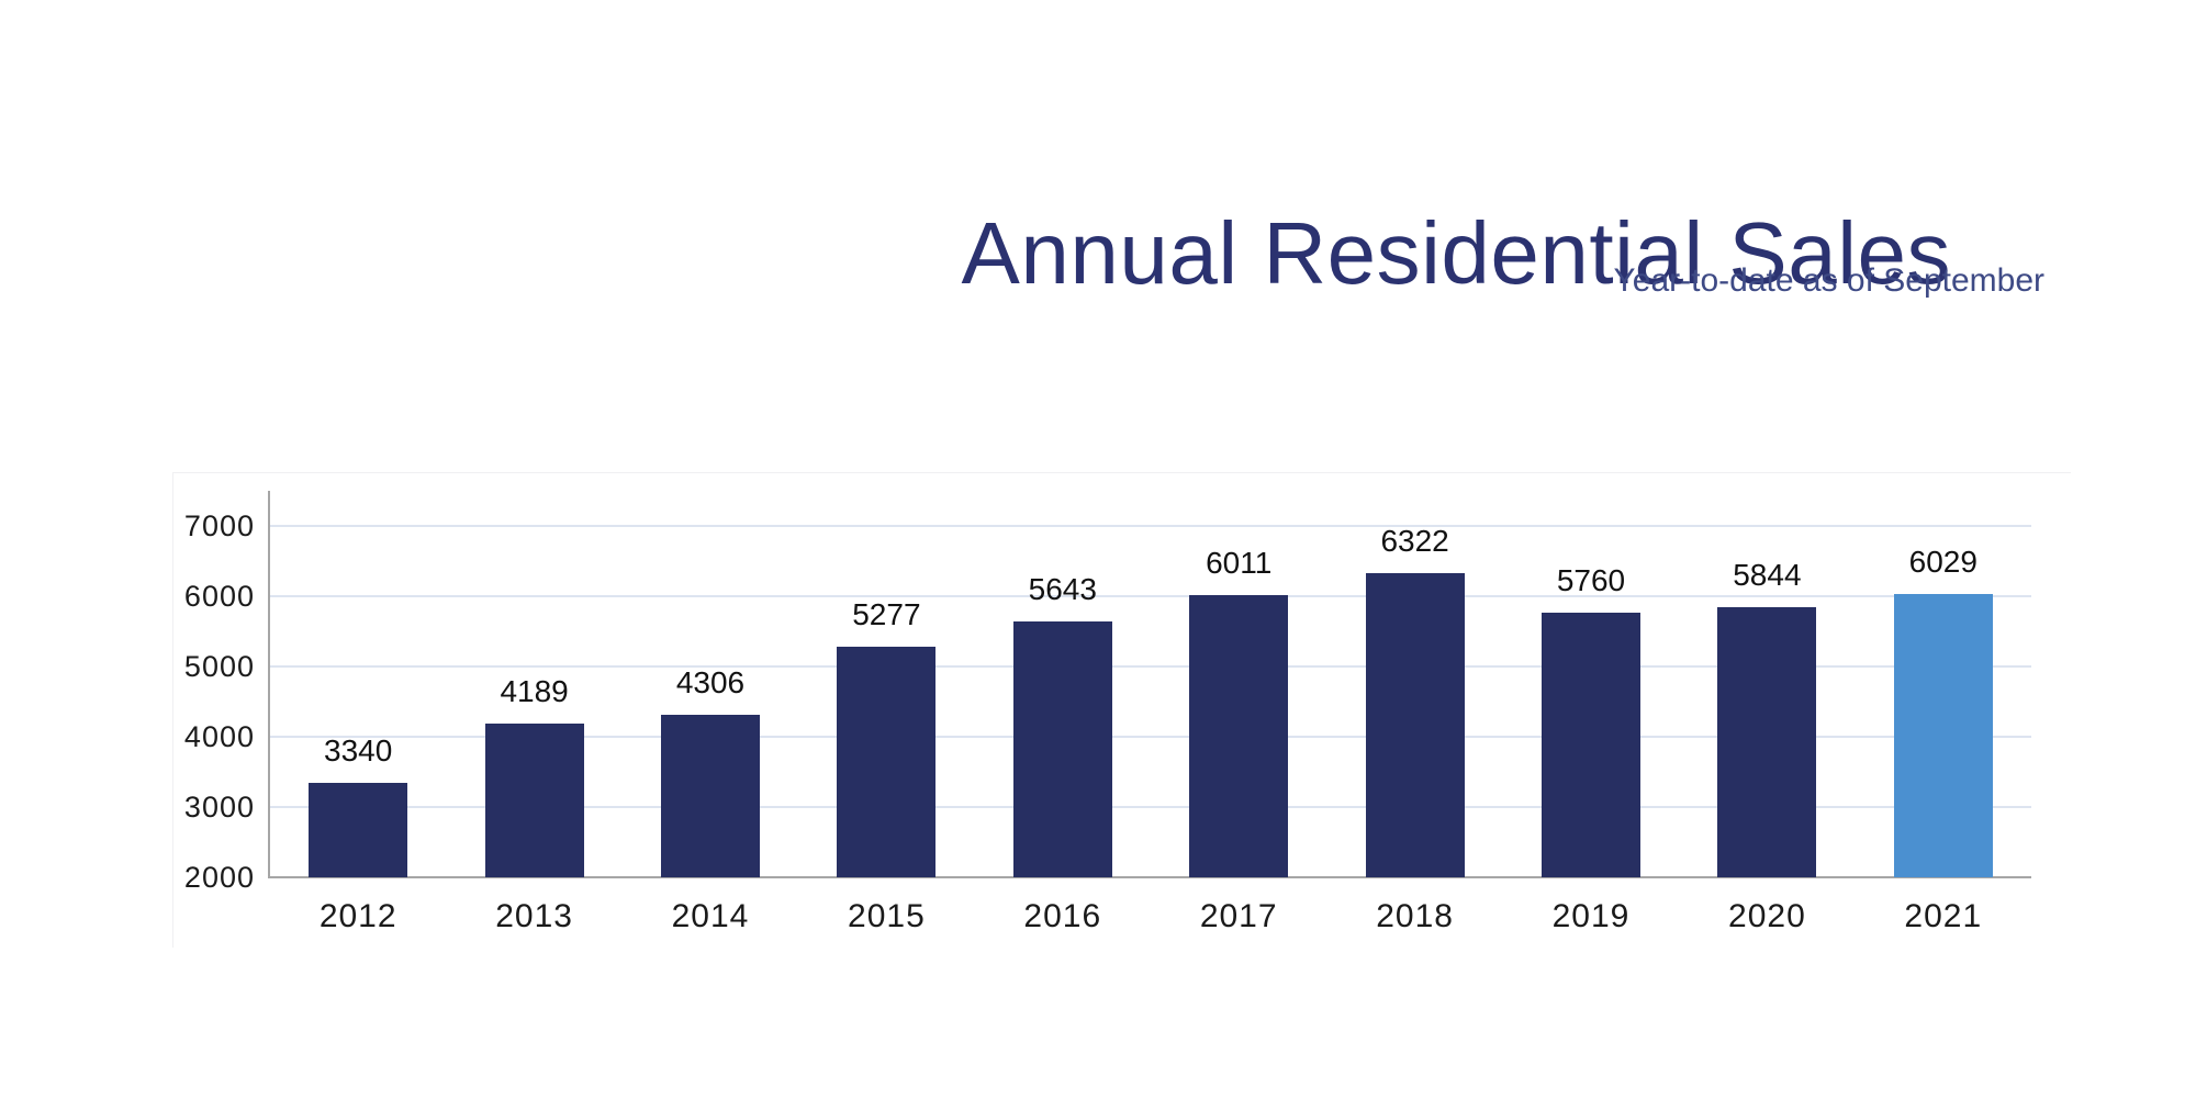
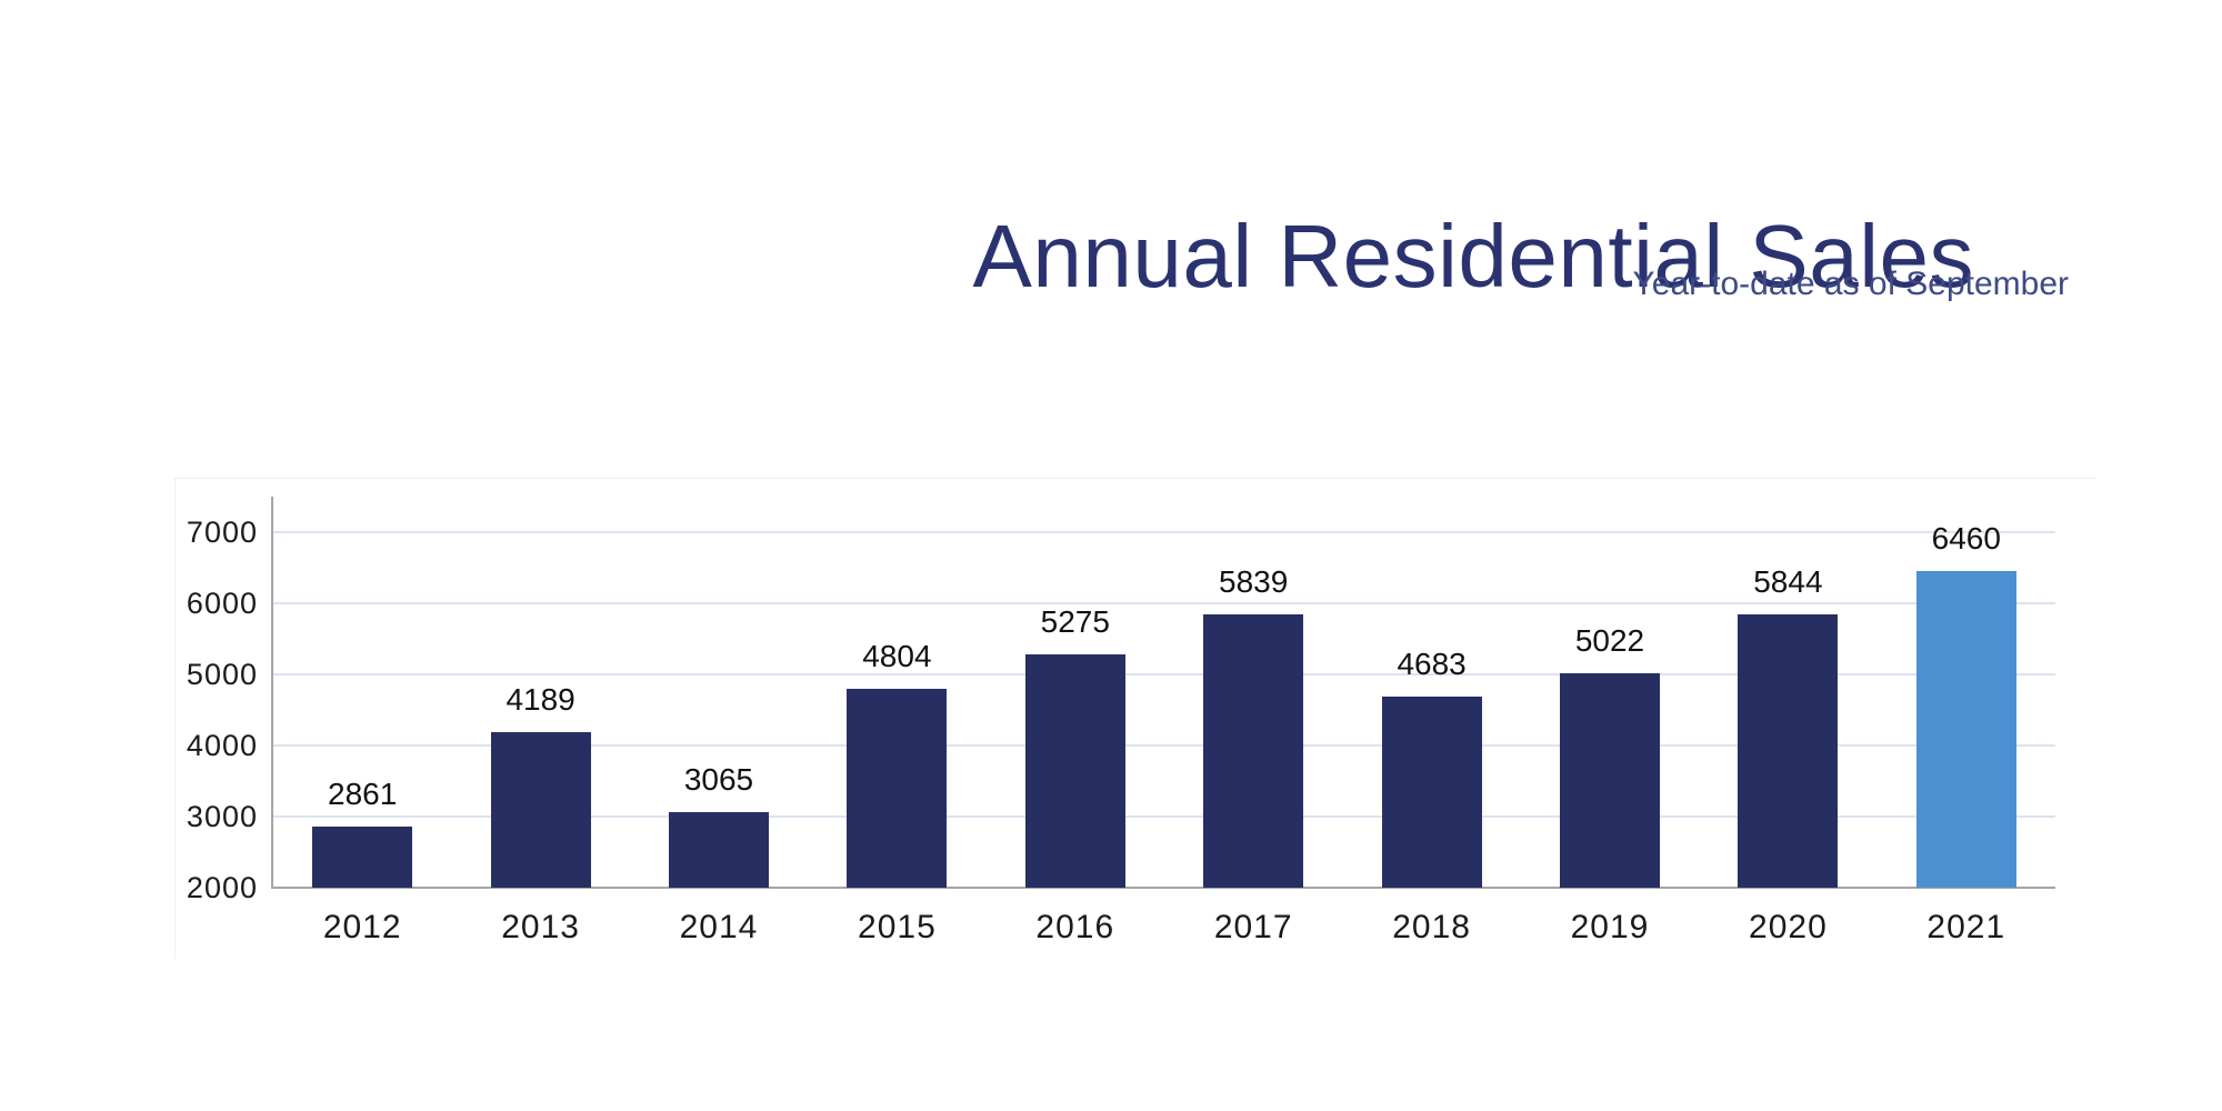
2012: 3340 -> 2861
2014: 4306 -> 3065
2015: 5277 -> 4804
2016: 5643 -> 5275
2017: 6011 -> 5839
2018: 6322 -> 4683
2019: 5760 -> 5022
2021: 6029 -> 6460
